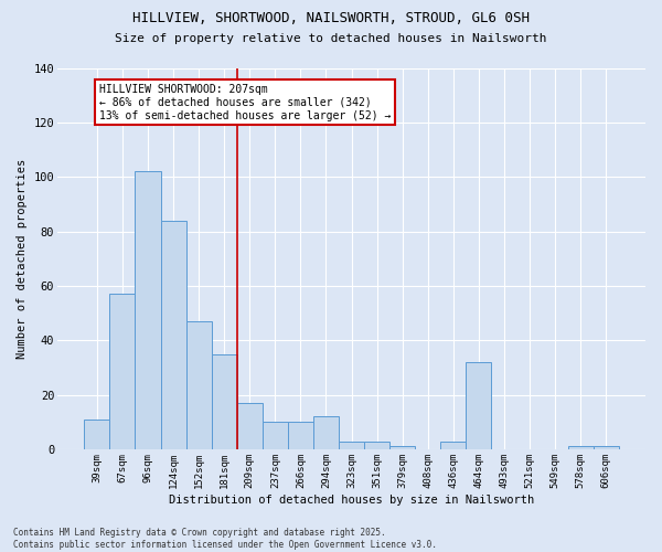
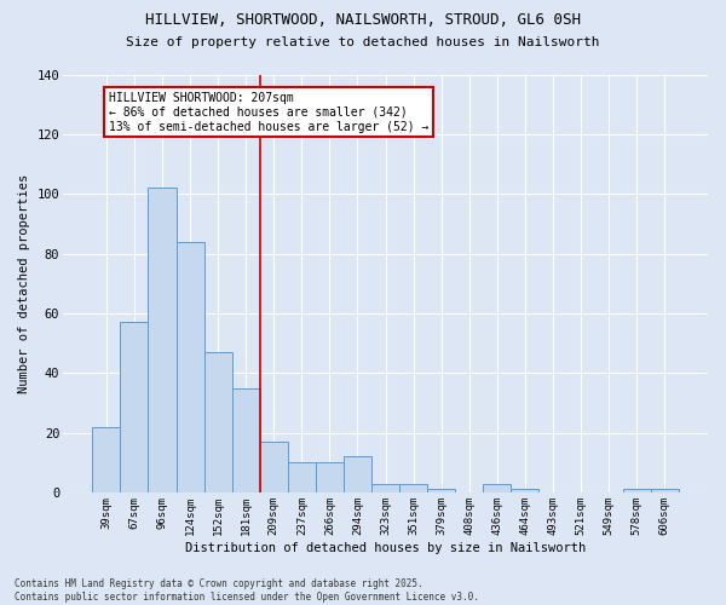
39sqm: 11 -> 22
464sqm: 32 -> 1
